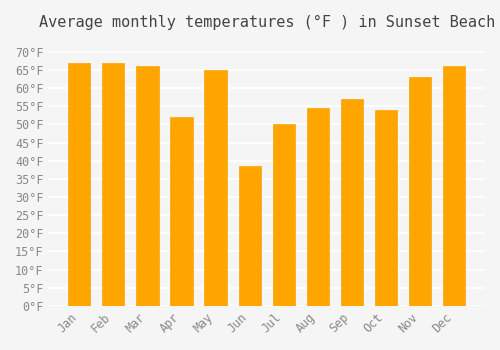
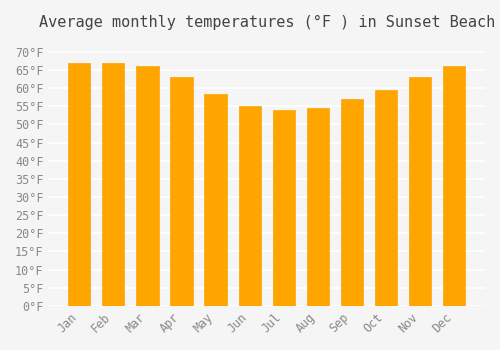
Apr: 52.0°F -> 63.0°F
May: 65.0°F -> 58.5°F
Jun: 38.5°F -> 55.0°F
Jul: 50.0°F -> 54.0°F
Oct: 54.0°F -> 59.5°F
